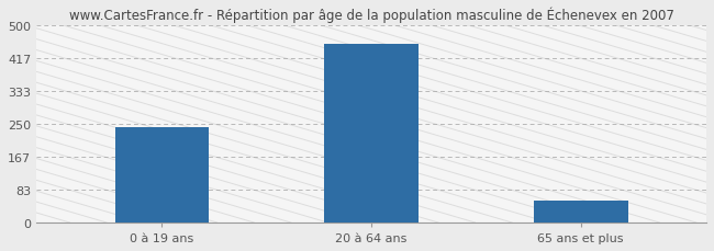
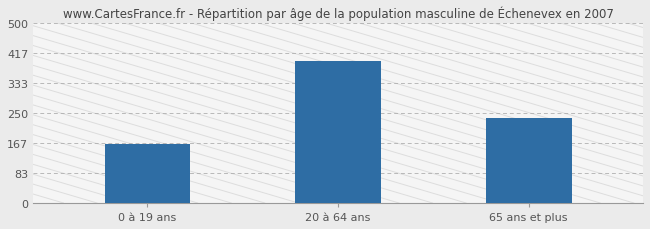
0 à 19 ans: 243 -> 165
20 à 64 ans: 452 -> 395
65 ans et plus: 57 -> 235
